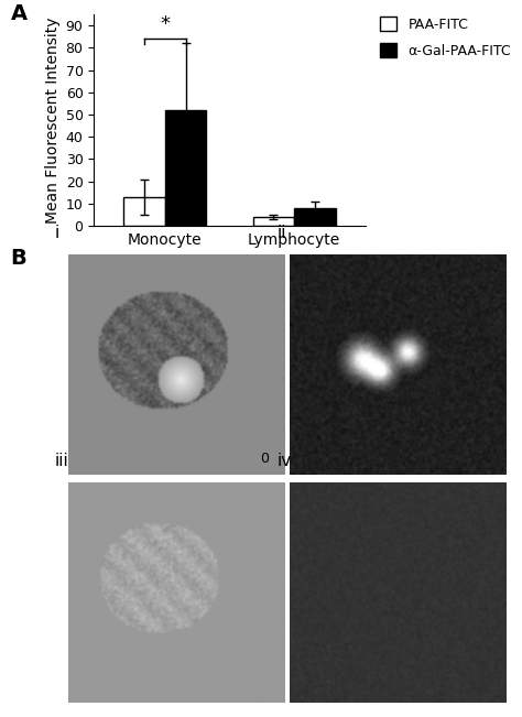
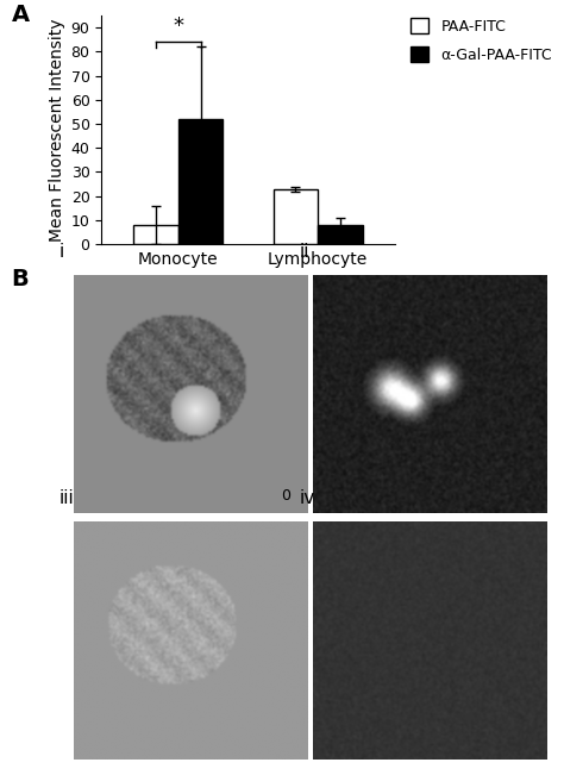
PAA-FITC/Monocyte: 13 -> 8
PAA-FITC/Lymphocyte: 4 -> 23
